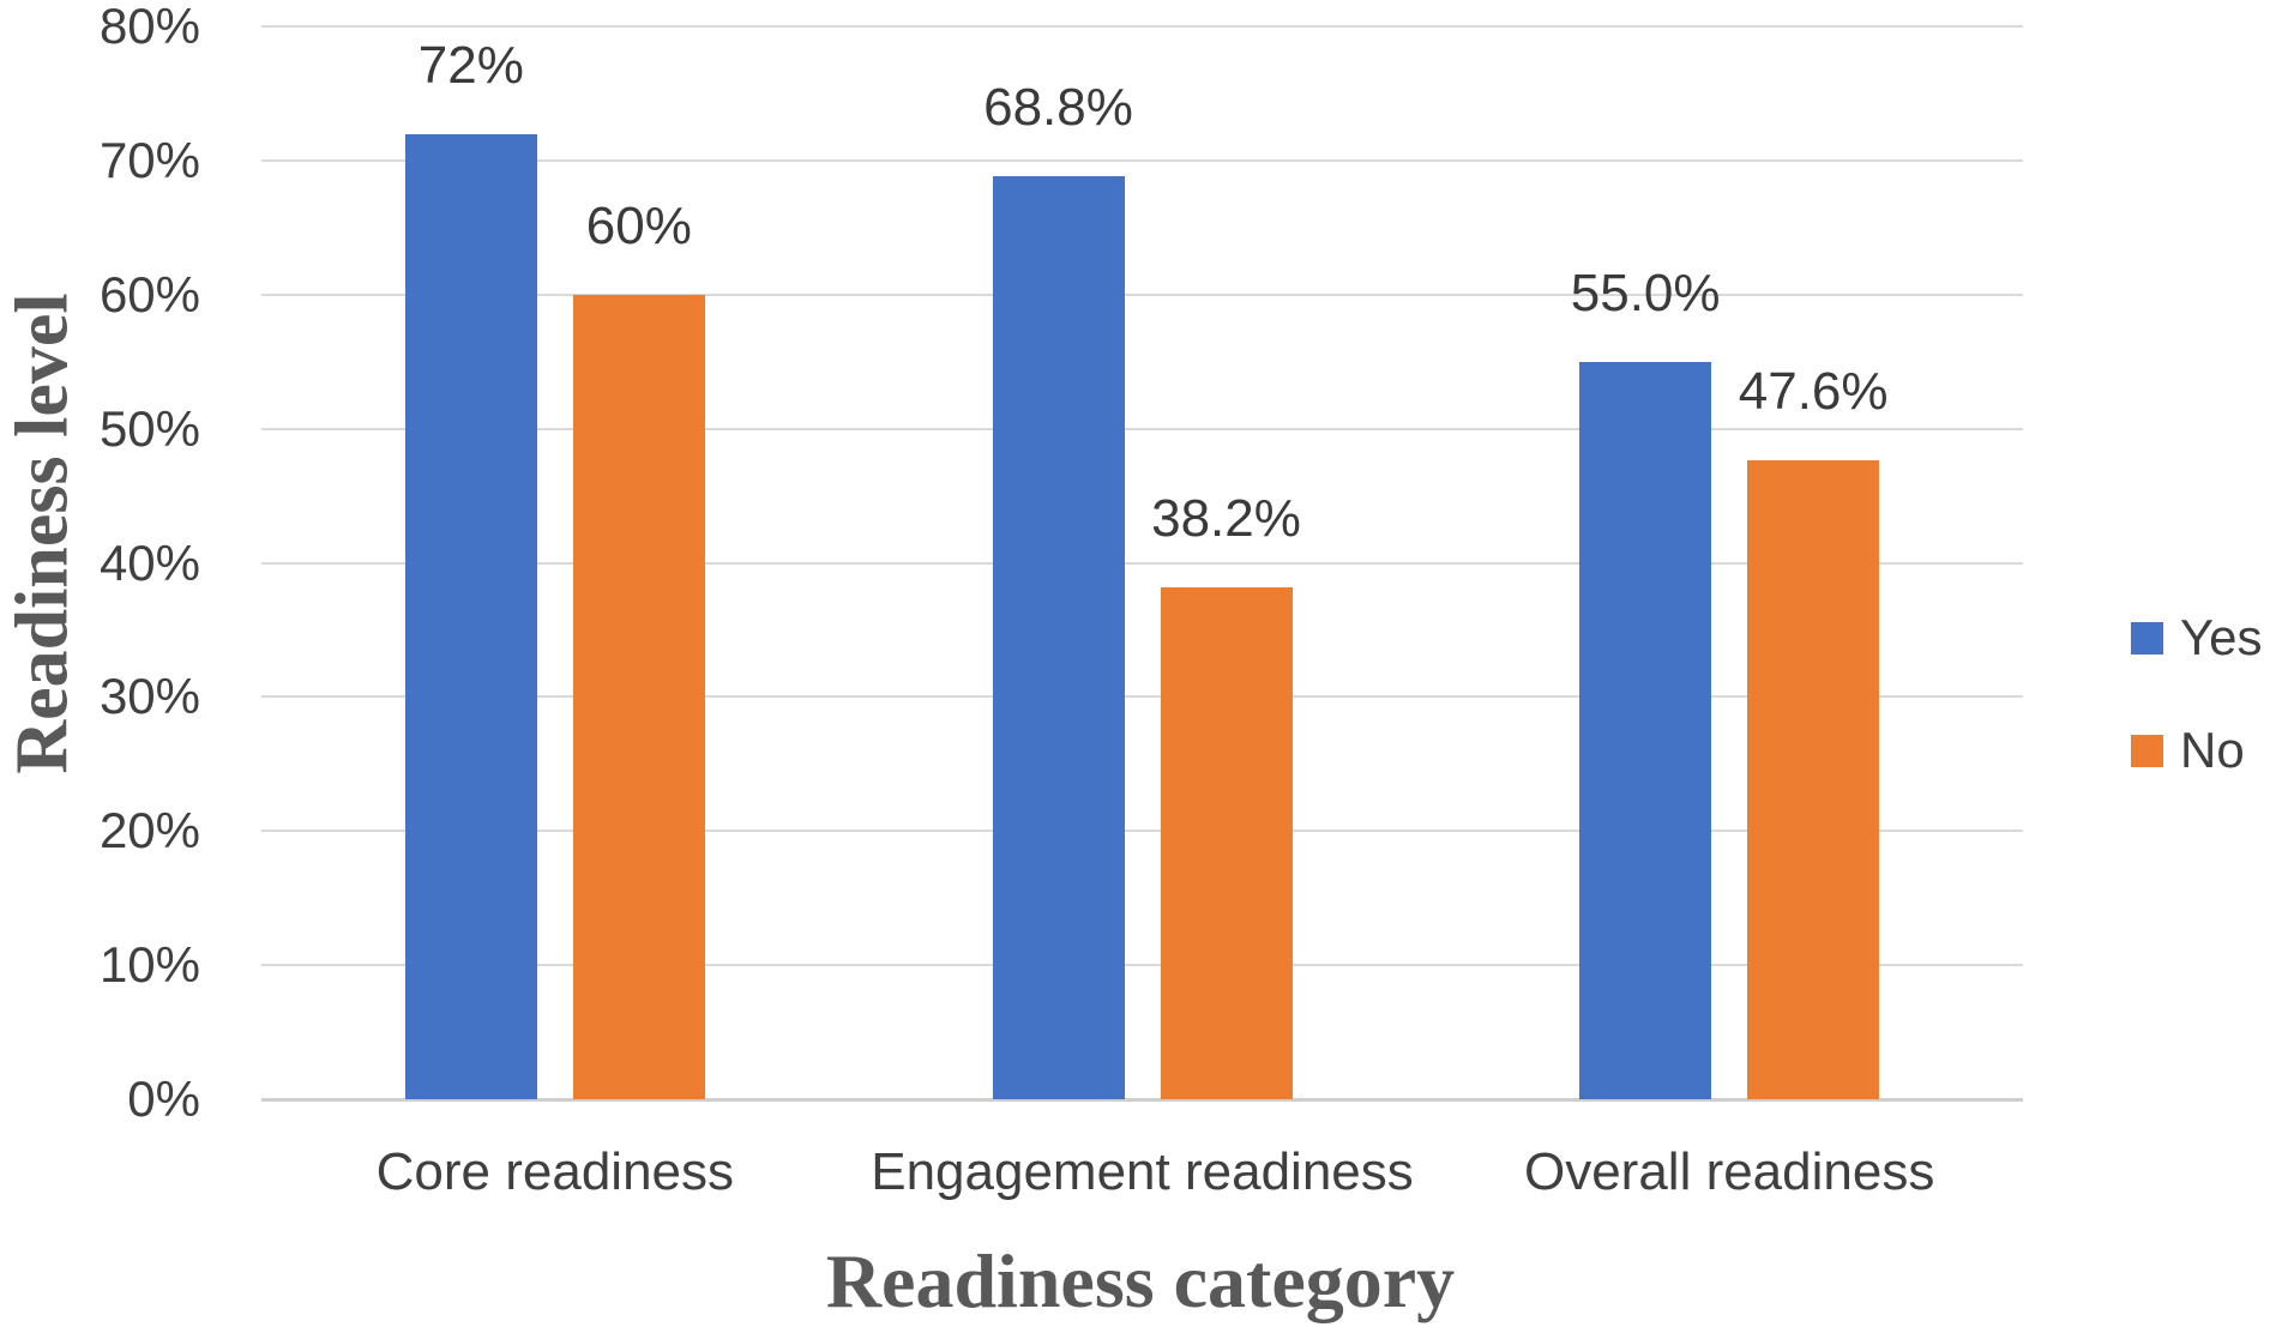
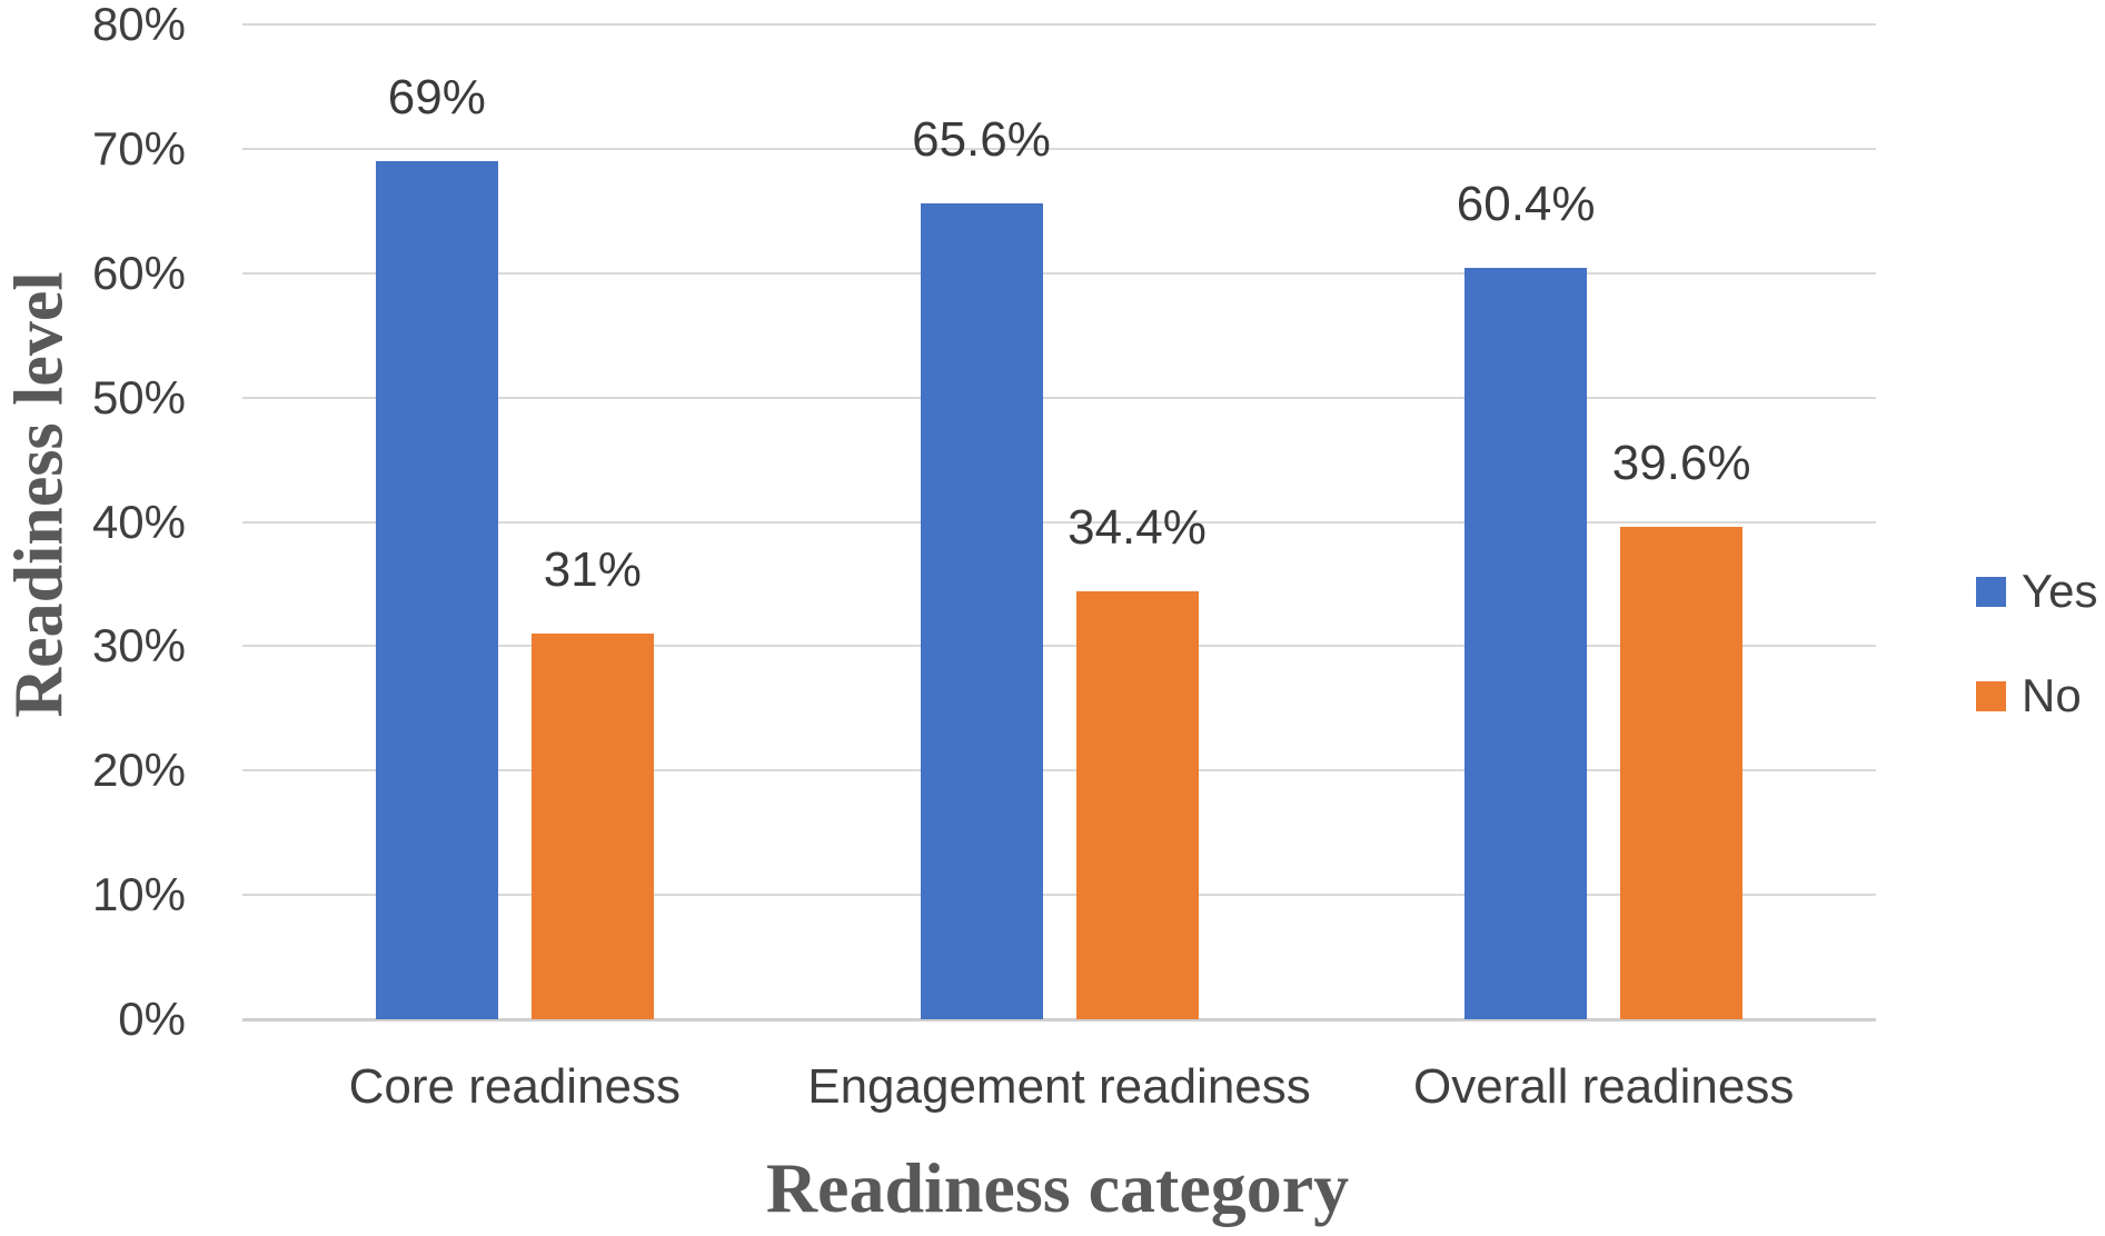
Yes/Core readiness: 72% -> 69%
No/Core readiness: 60% -> 31%
Yes/Engagement readiness: 68.8% -> 65.6%
No/Engagement readiness: 38.2% -> 34.4%
Yes/Overall readiness: 55.0% -> 60.4%
No/Overall readiness: 47.6% -> 39.6%
